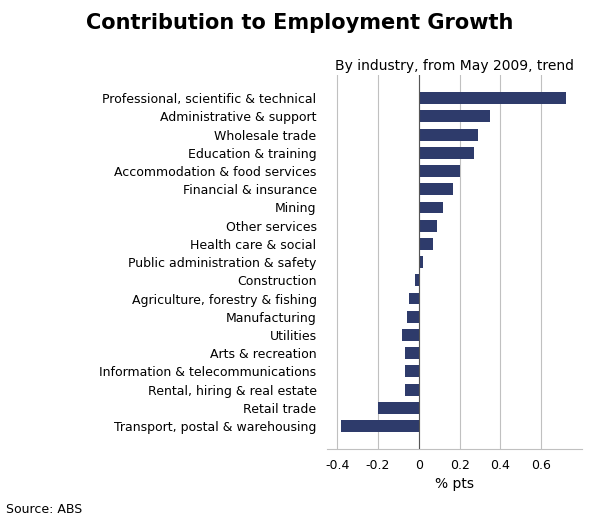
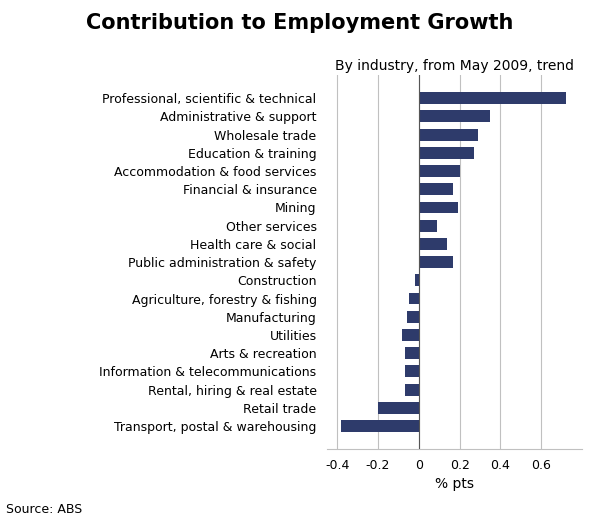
Mining: 0.12 -> 0.19
Health care & social: 0.07 -> 0.14
Public administration & safety: 0.02 -> 0.17
